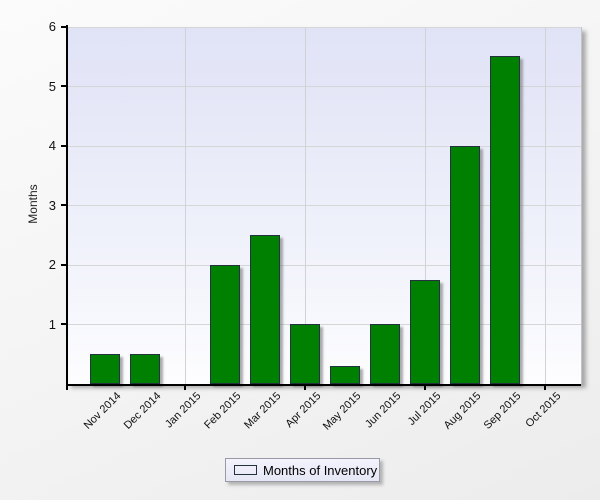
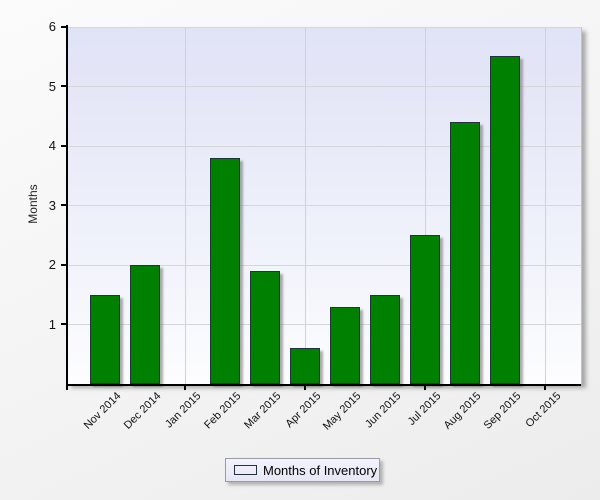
Nov 2014: 0.5 -> 1.5
Dec 2014: 0.5 -> 2.0
Feb 2015: 2.0 -> 3.8
Mar 2015: 2.5 -> 1.9
Apr 2015: 1.0 -> 0.6
May 2015: 0.3 -> 1.3
Jun 2015: 1.0 -> 1.5
Jul 2015: 1.8 -> 2.5
Aug 2015: 4.0 -> 4.4
